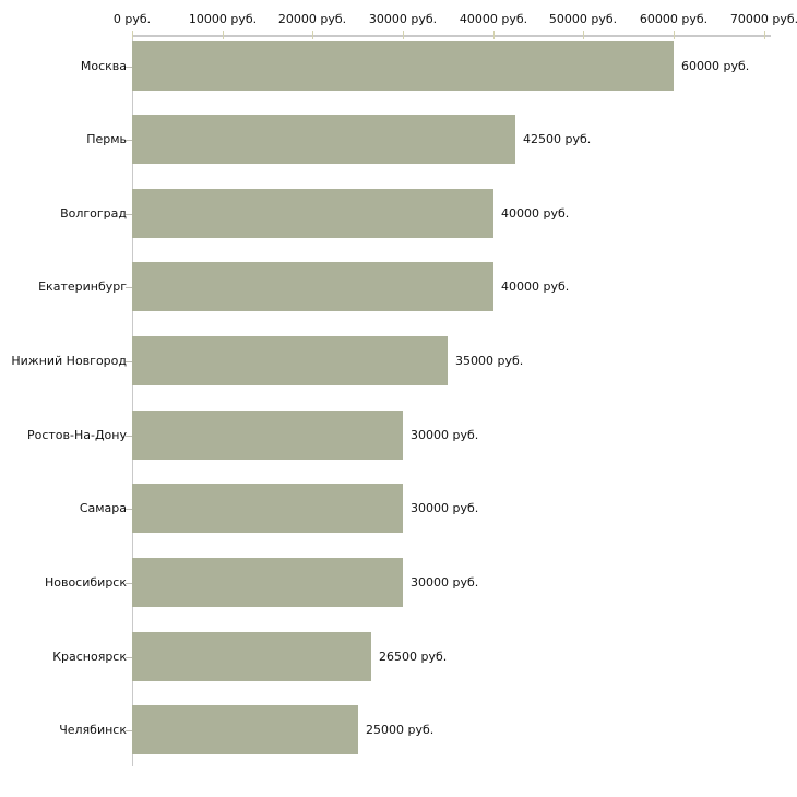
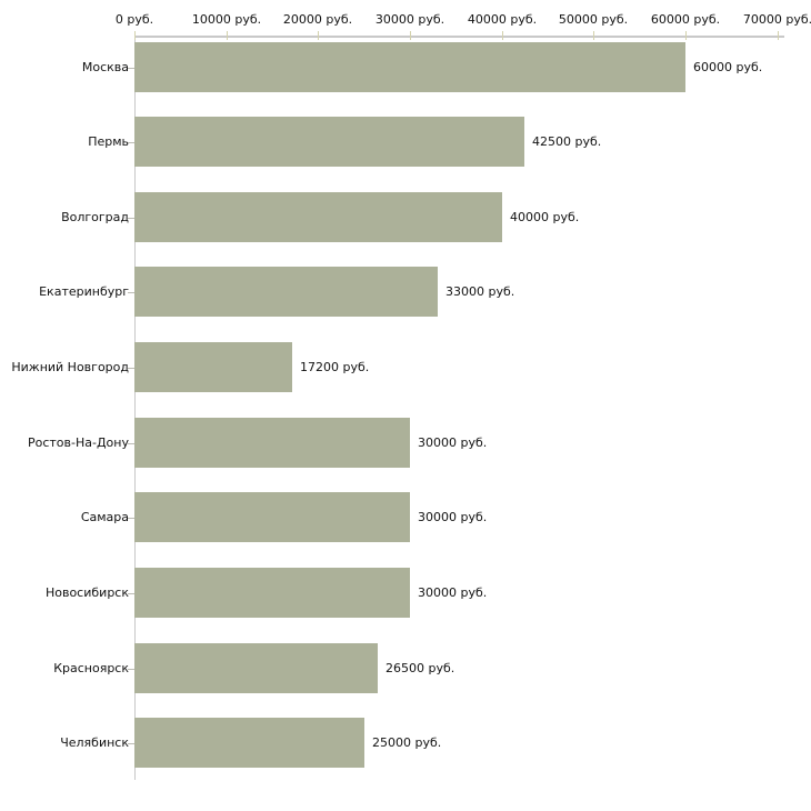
Екатеринбург: 40000 -> 33000
Нижний Новгород: 35000 -> 17200
